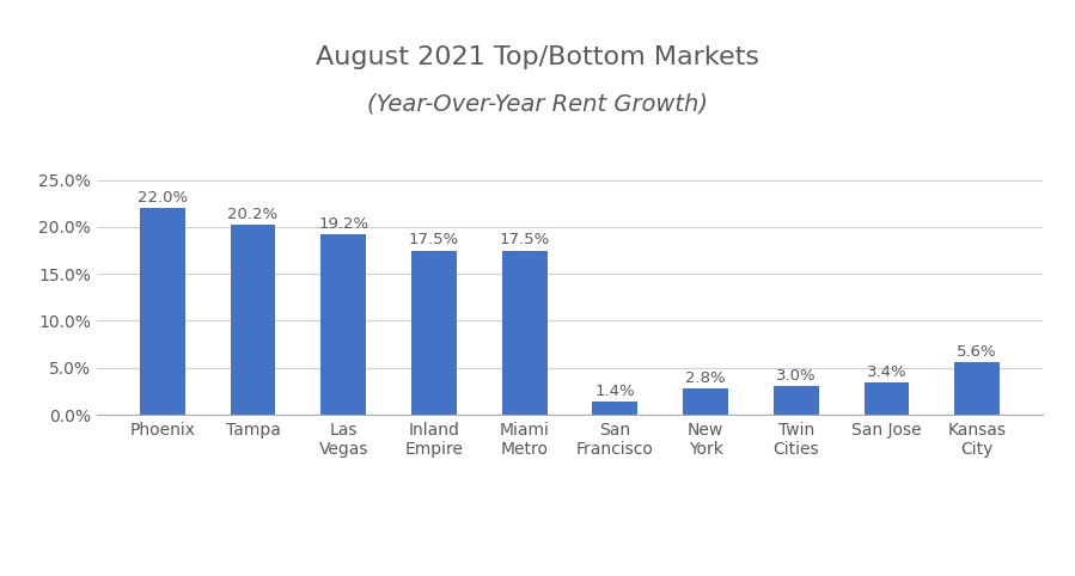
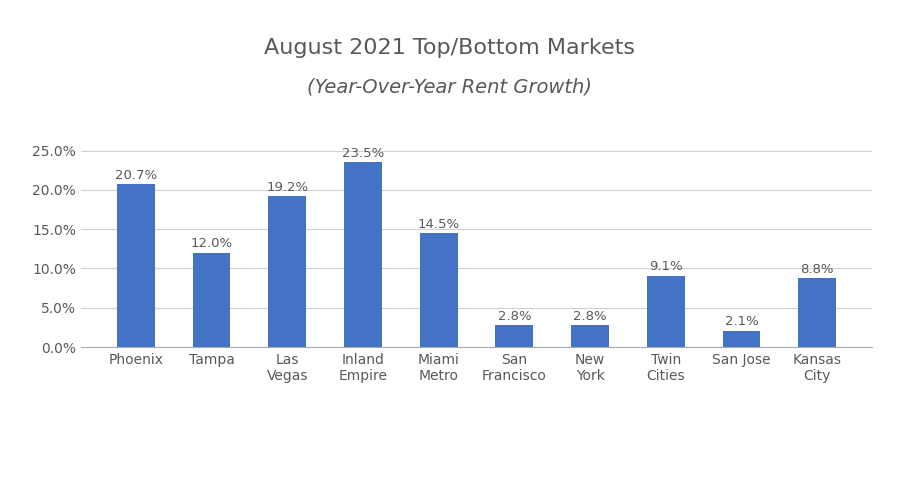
Phoenix: 22.0% -> 20.7%
Tampa: 20.2% -> 12.0%
Inland Empire: 17.5% -> 23.5%
Miami Metro: 17.5% -> 14.5%
San Francisco: 1.4% -> 2.8%
Twin Cities: 3.0% -> 9.1%
San Jose: 3.4% -> 2.1%
Kansas City: 5.6% -> 8.8%
